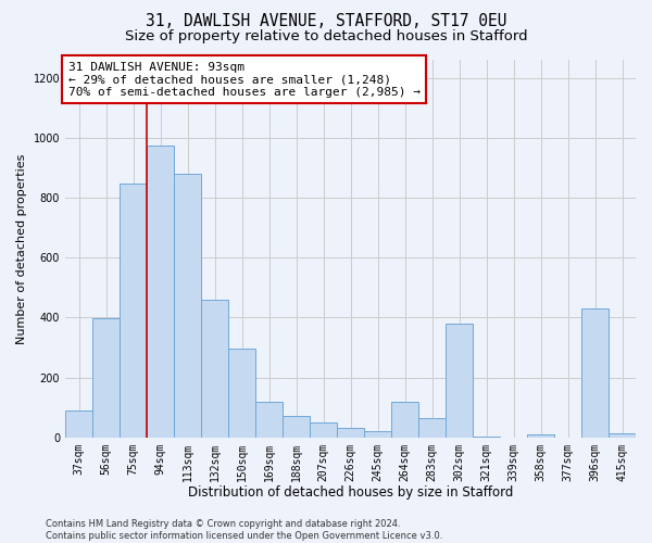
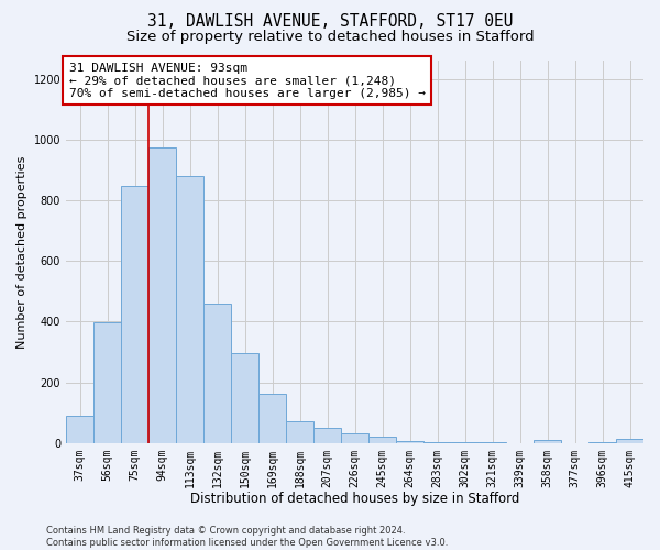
169sqm: 120 -> 163
264sqm: 120 -> 5
283sqm: 65 -> 2
302sqm: 380 -> 1
396sqm: 430 -> 1
